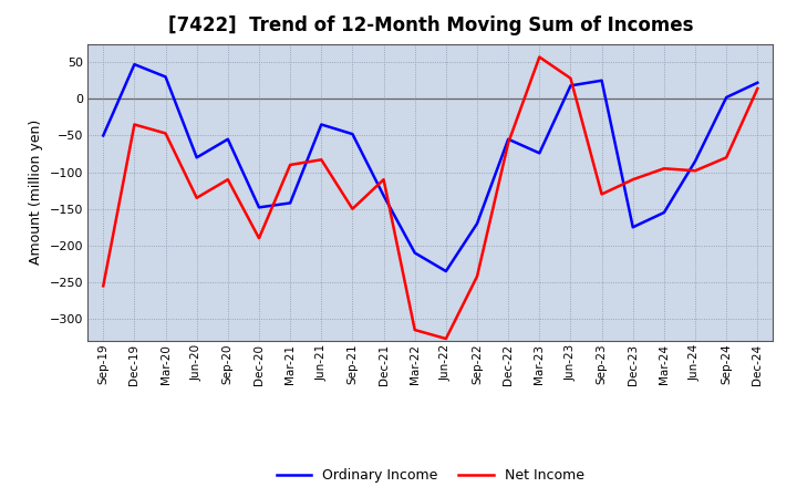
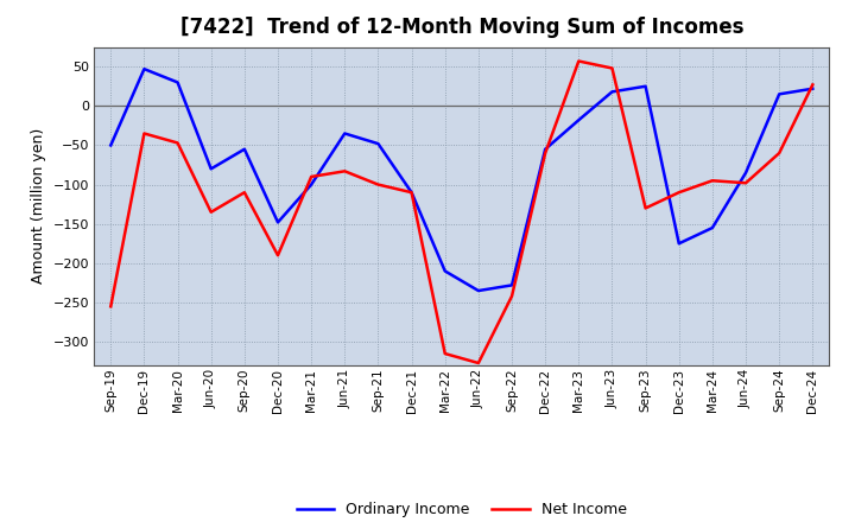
Ordinary Income/Mar-21: -142 -> -100
Net Income/Sep-21: -150 -> -100
Ordinary Income/Dec-21: -132 -> -110
Ordinary Income/Sep-22: -170 -> -228
Ordinary Income/Mar-23: -74 -> -18
Net Income/Jun-23: 28 -> 48
Ordinary Income/Sep-24: 2 -> 15
Net Income/Sep-24: -80 -> -60
Net Income/Dec-24: 14 -> 27
